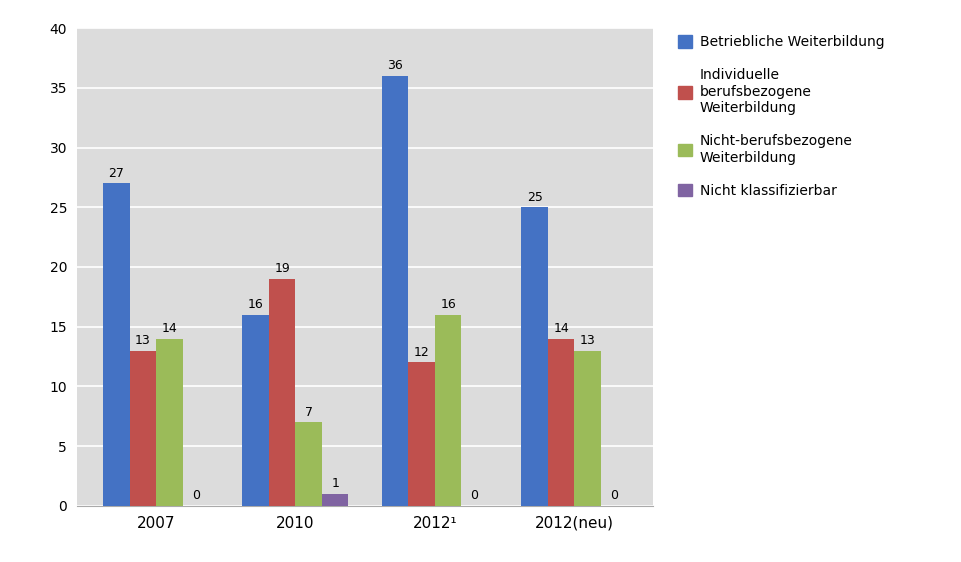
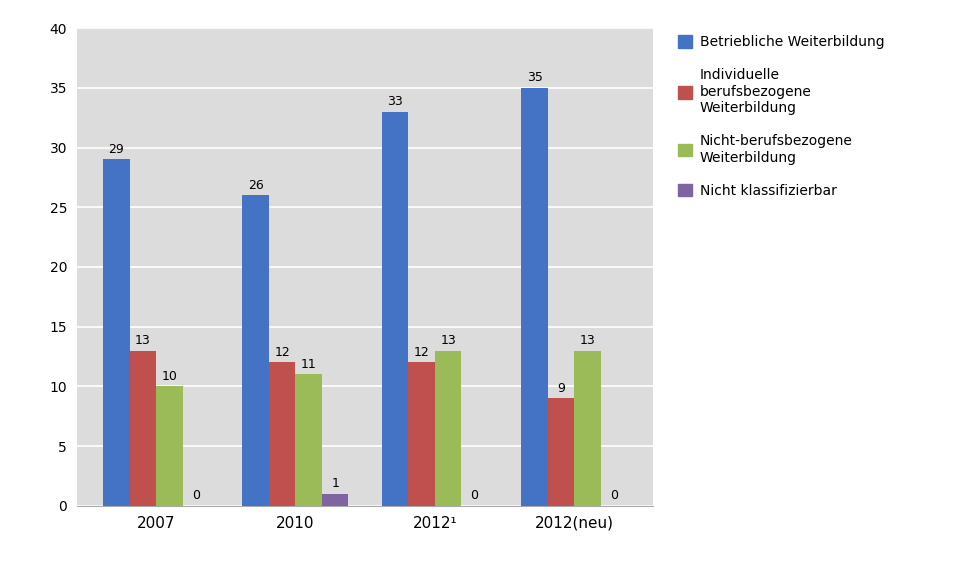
Betriebliche Weiterbildung/2007: 27 -> 29
Nicht-berufsbezogene Weiterbildung/2007: 14 -> 10
Betriebliche Weiterbildung/2010: 16 -> 26
Individuelle berufsbezogene Weiterbildung/2010: 19 -> 12
Nicht-berufsbezogene Weiterbildung/2010: 7 -> 11
Betriebliche Weiterbildung/2012¹: 36 -> 33
Nicht-berufsbezogene Weiterbildung/2012¹: 16 -> 13
Betriebliche Weiterbildung/2012(neu): 25 -> 35
Individuelle berufsbezogene Weiterbildung/2012(neu): 14 -> 9
